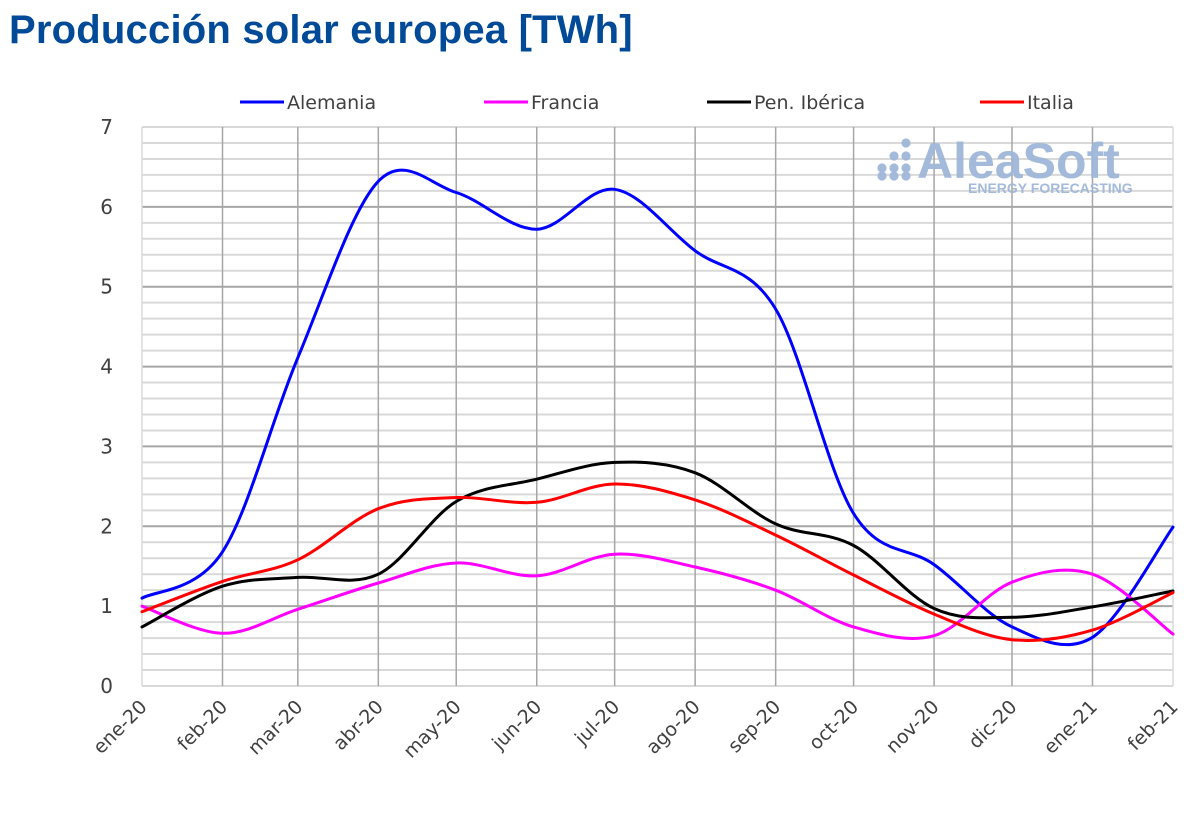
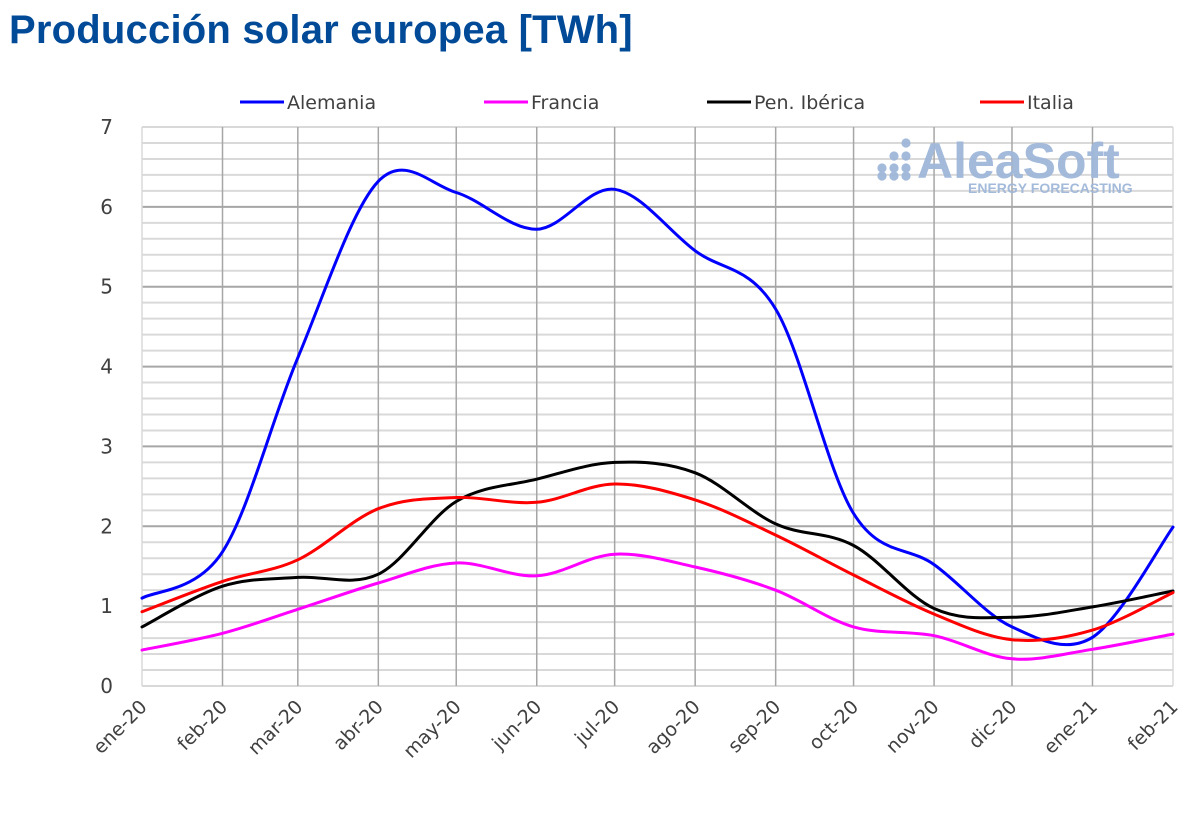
Francia/ene-20: 1.0 -> 0.5
Francia/dic-20: 1.3 -> 0.3
Francia/ene-21: 1.4 -> 0.5
